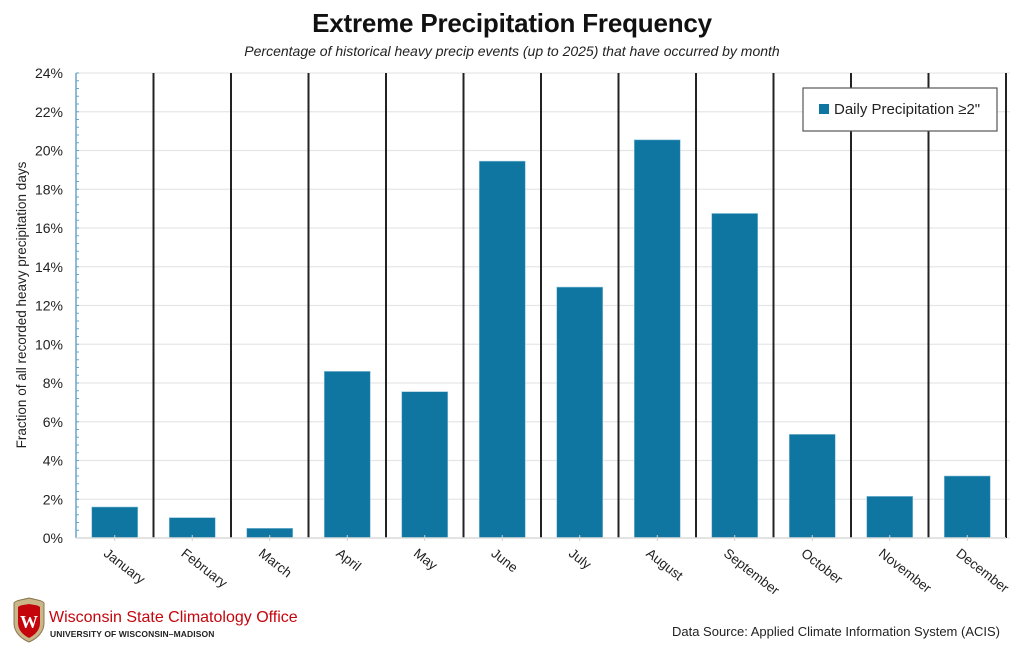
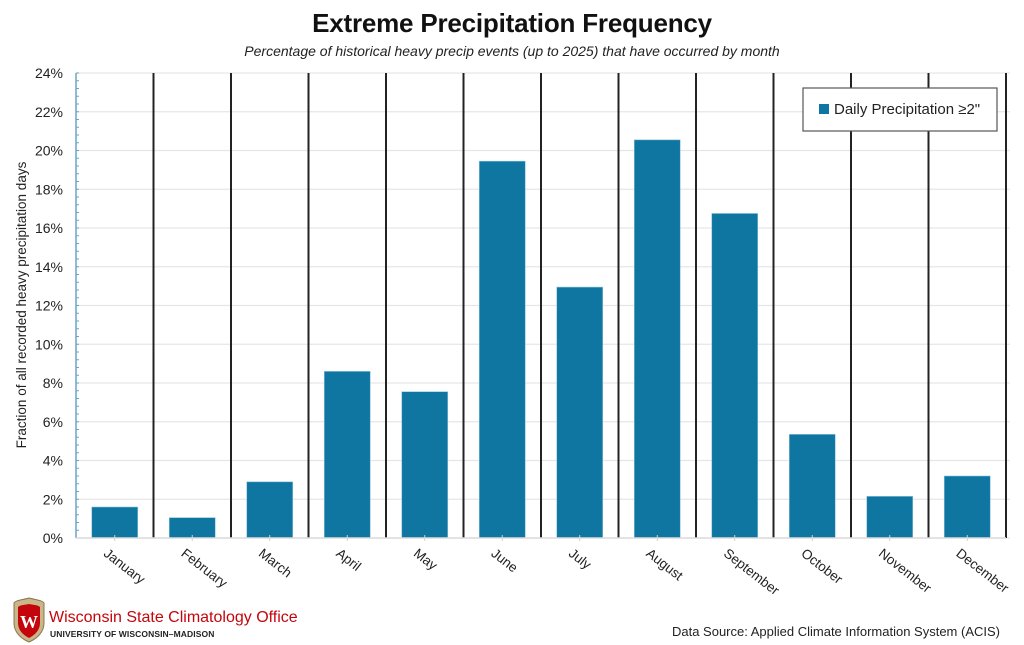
March: 0.5% -> 2.9%
